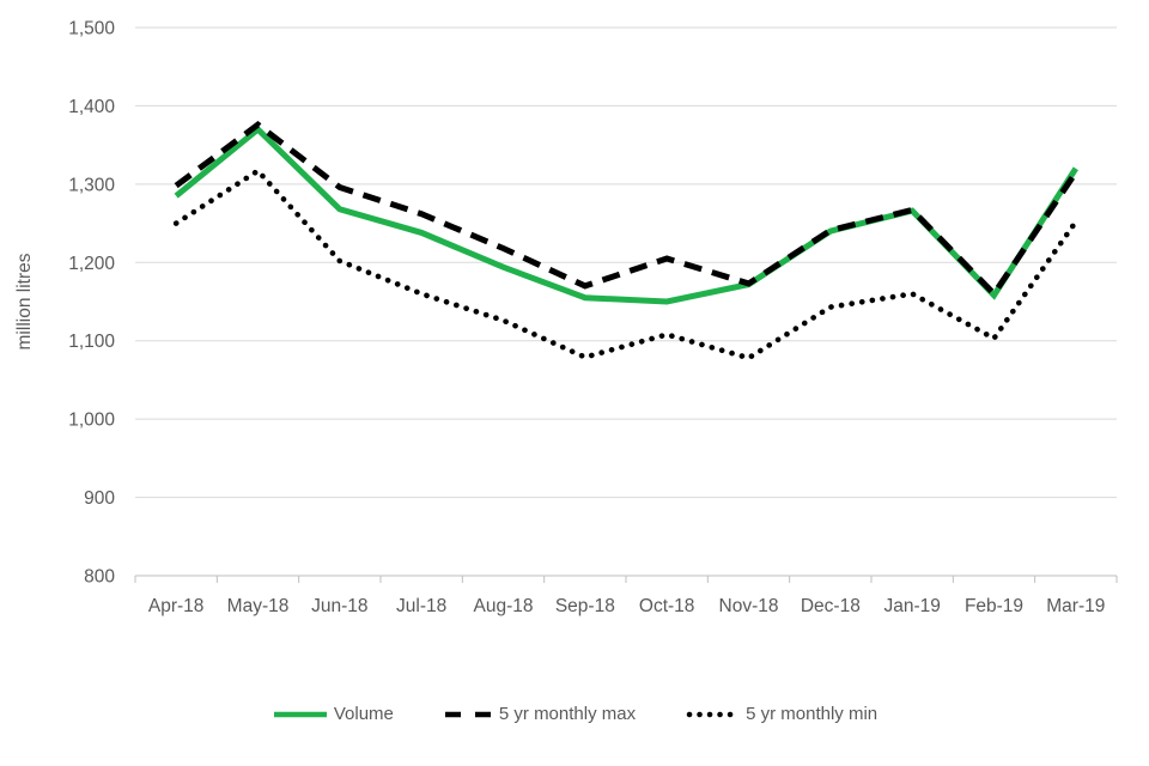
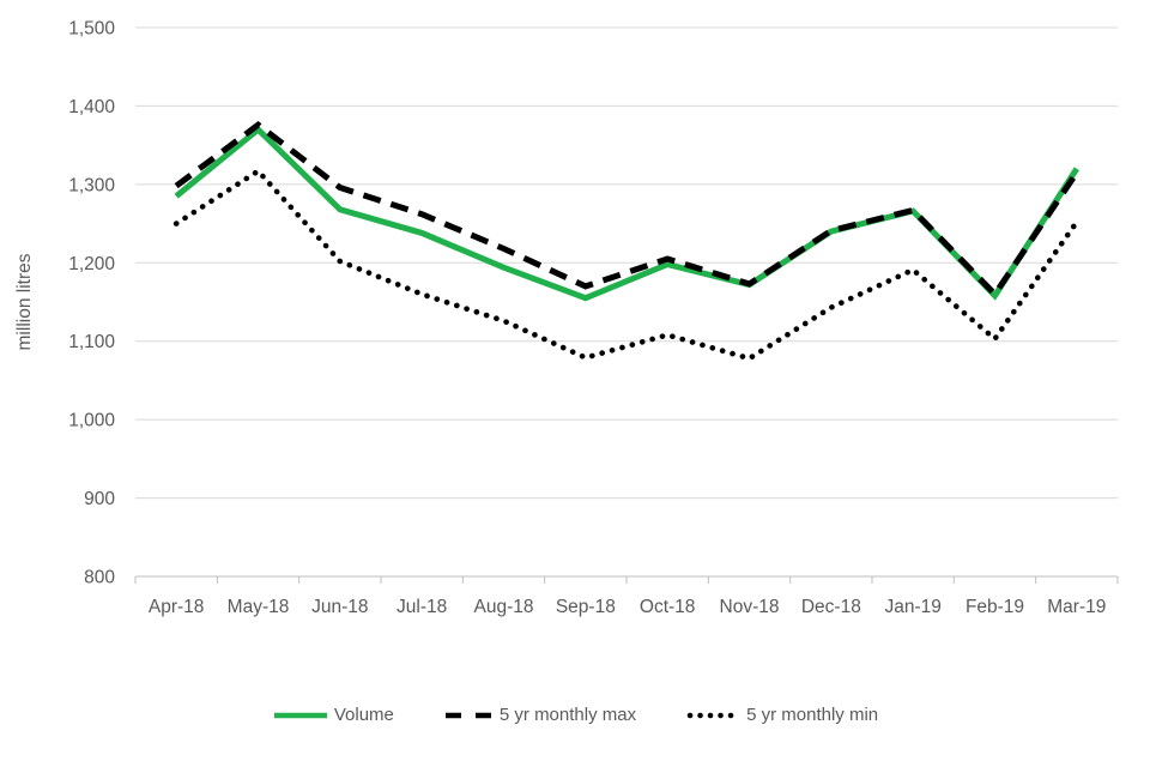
Volume/Oct-18: 1150 -> 1200
5 yr monthly min/Jan-19: 1160 -> 1190
